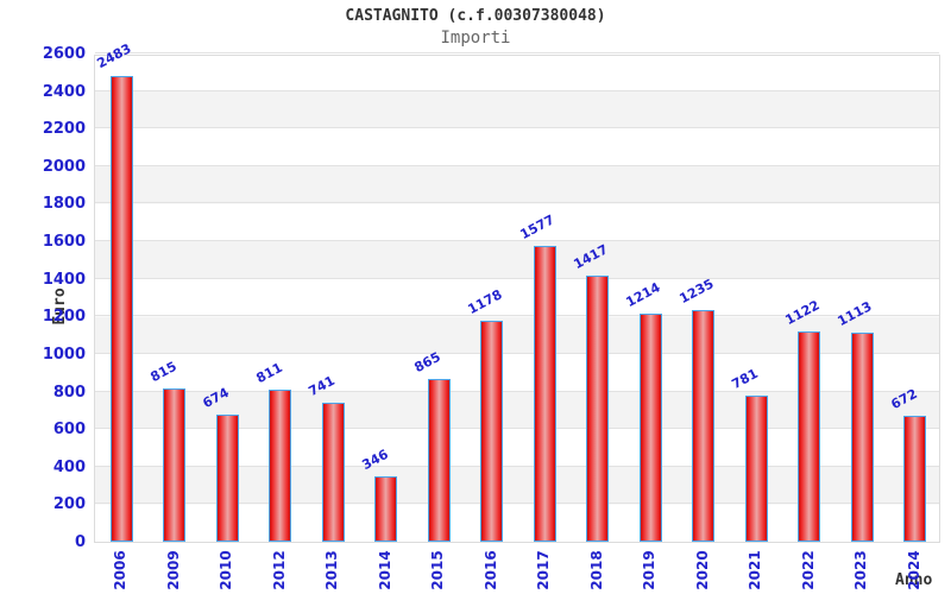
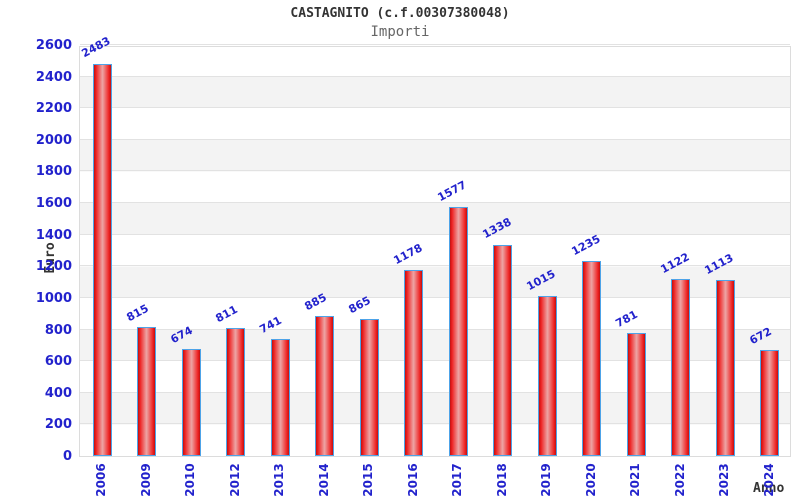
2014: 346 -> 885
2018: 1417 -> 1338
2019: 1214 -> 1015
